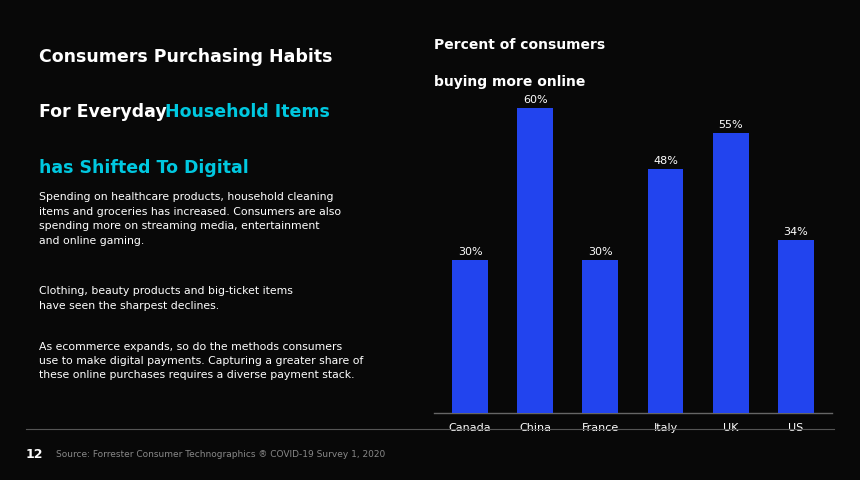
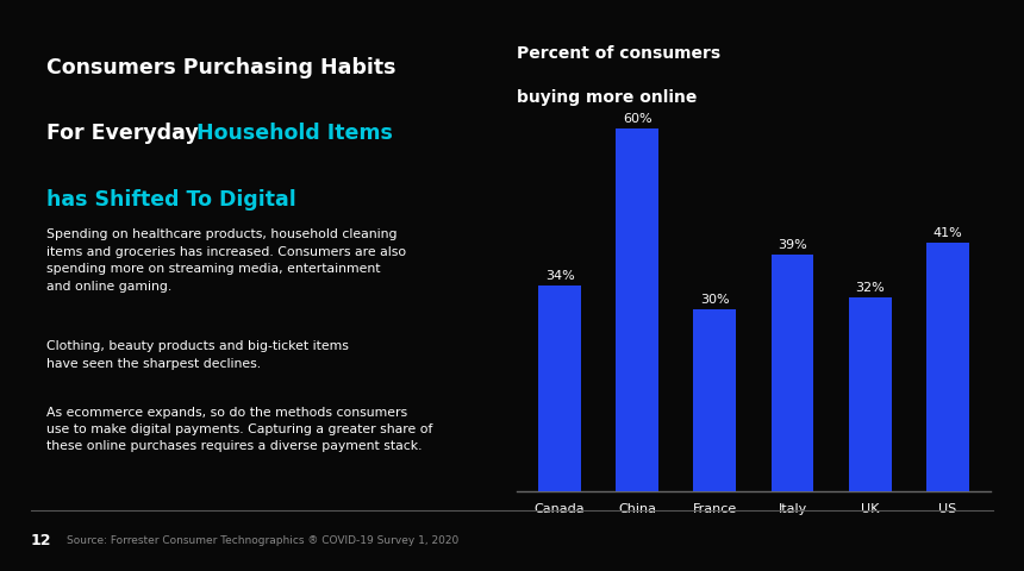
Canada: 30% -> 34%
Italy: 48% -> 39%
UK: 55% -> 32%
US: 34% -> 41%
